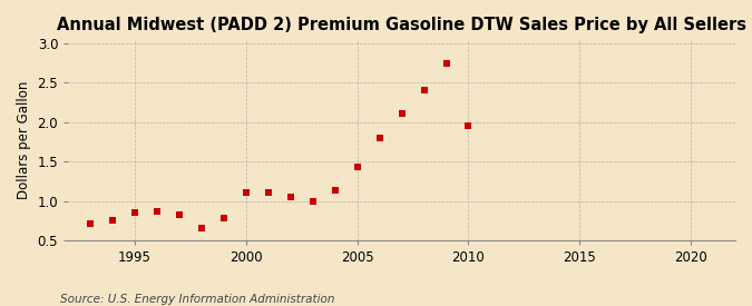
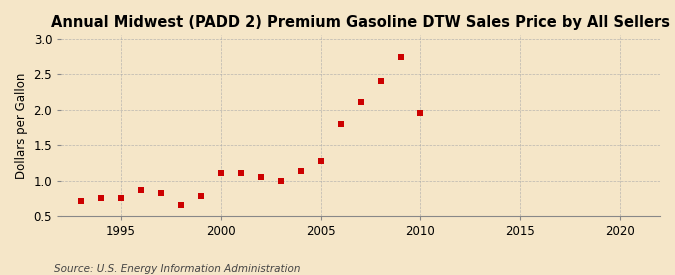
1995: 0.85 -> 0.76
2005: 1.43 -> 1.28
